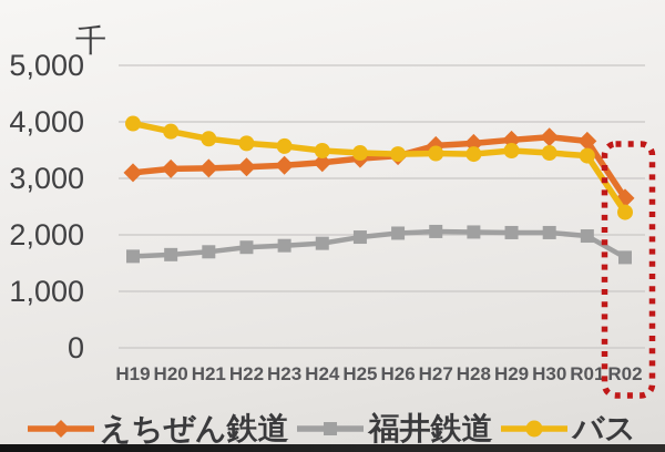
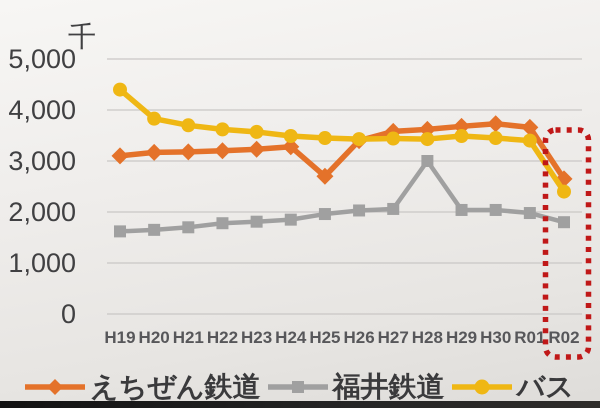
バス/H19: 4000 -> 4400
えちぜん鉄道/H25: 3400 -> 2700
福井鉄道/H28: 2000 -> 3000
福井鉄道/R02: 1600 -> 1800
